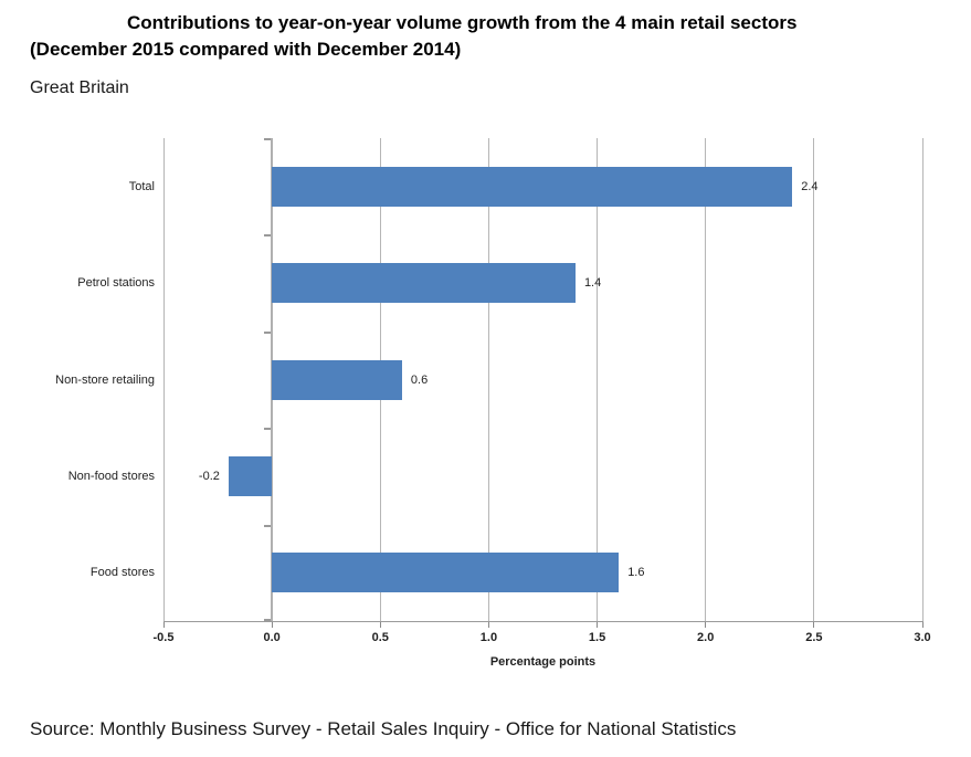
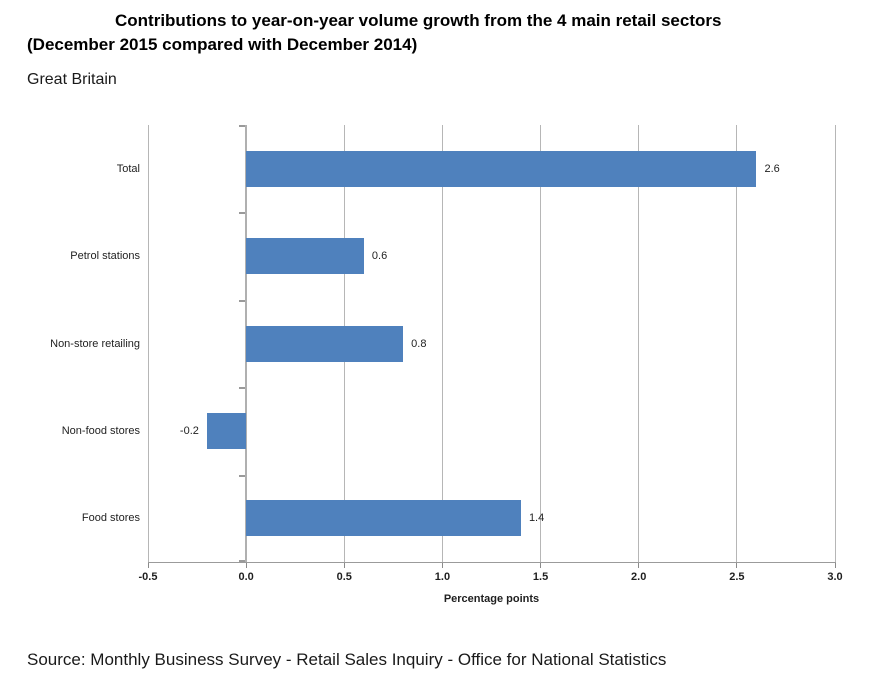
Total: 2.4 -> 2.6
Petrol stations: 1.4 -> 0.6
Non-store retailing: 0.6 -> 0.8
Food stores: 1.6 -> 1.4
